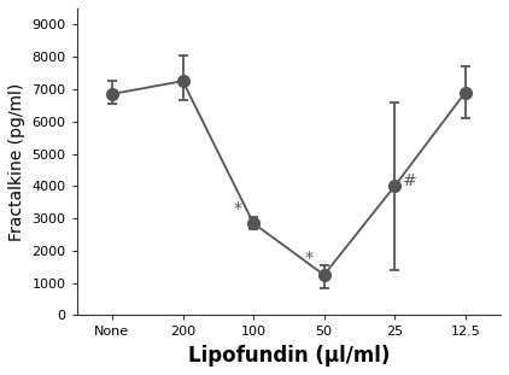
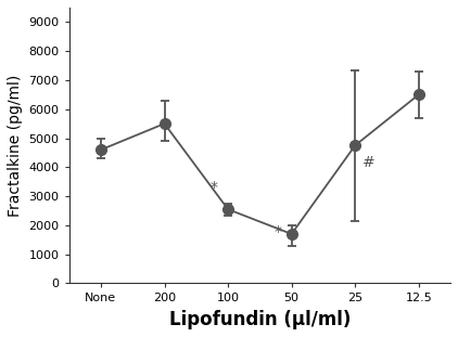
None: 6850 -> 4600
200: 7250 -> 5500
100: 2850 -> 2550
50: 1250 -> 1700
25: 4000 -> 4750
12.5: 6900 -> 6500
